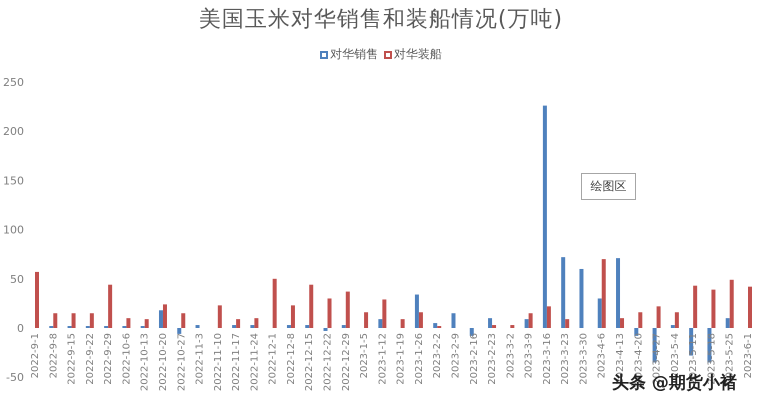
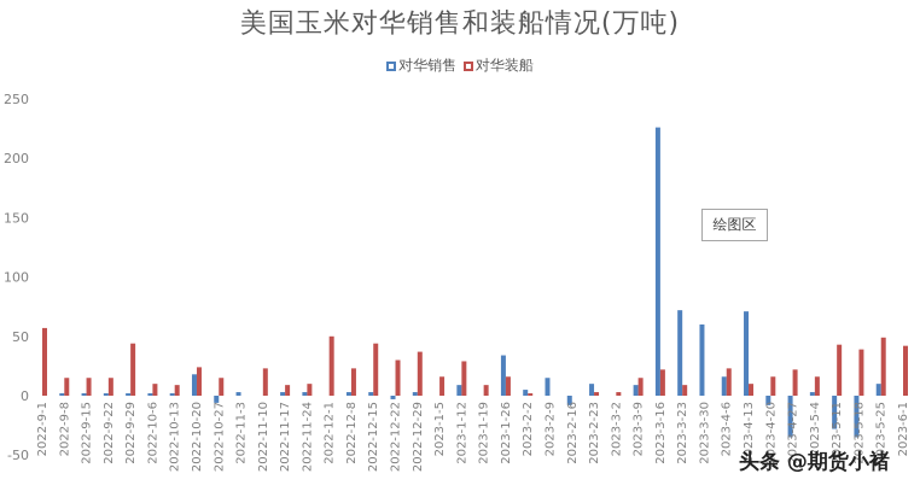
对华销售/2023-4-6: 30 -> 20
对华装船/2023-4-6: 70 -> 20
